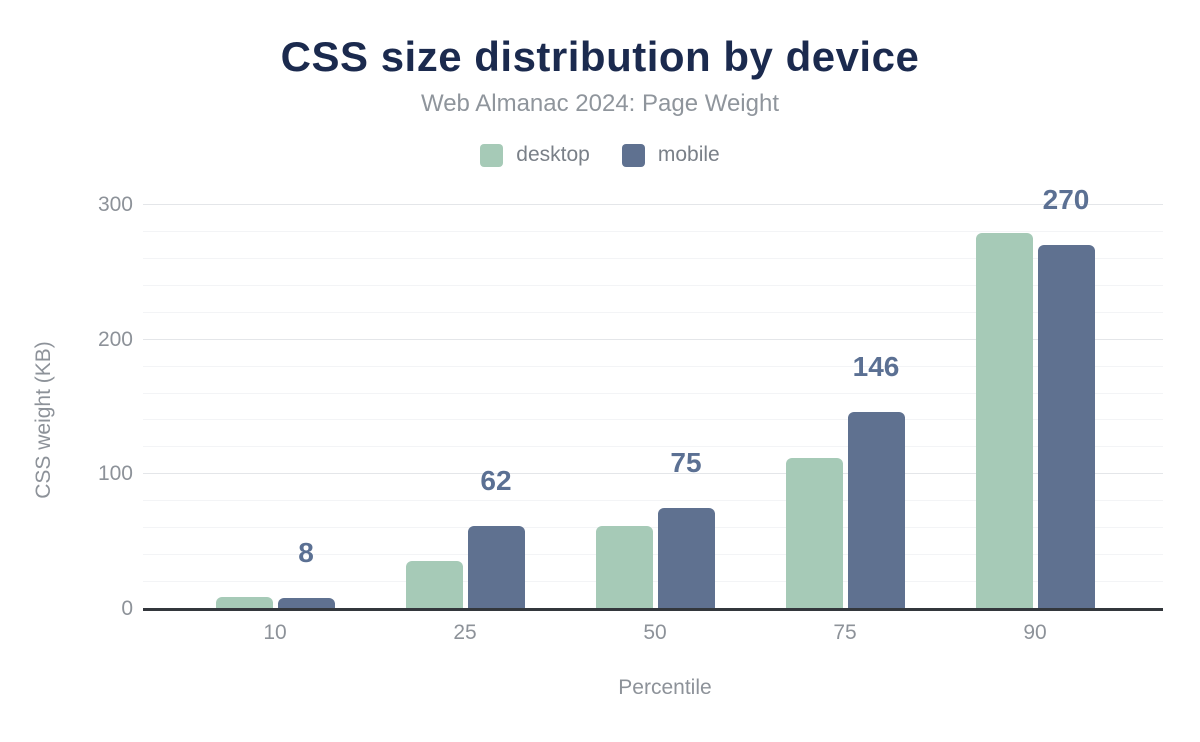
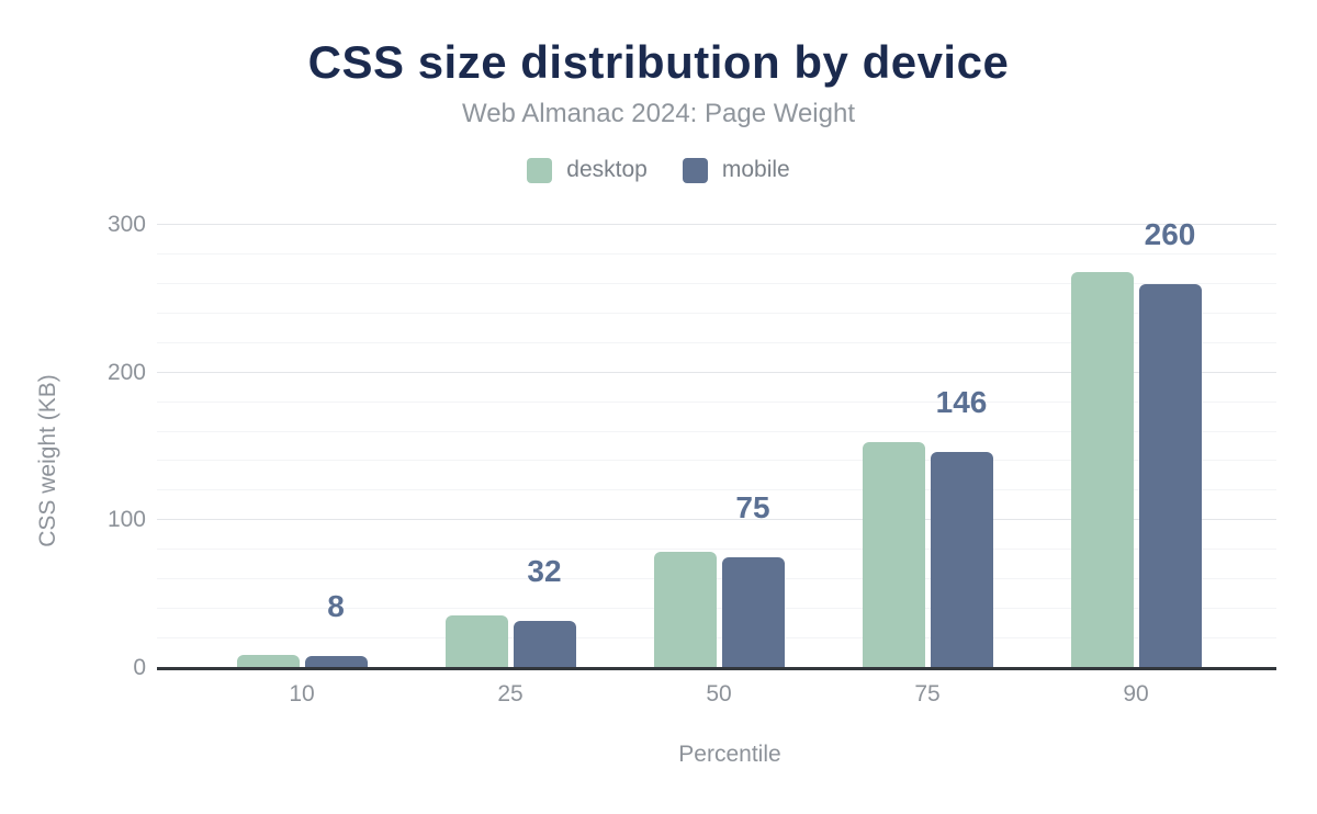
mobile/25: 62 -> 32
desktop/50: 62 -> 79
desktop/75: 112 -> 153
desktop/90: 279 -> 268
mobile/90: 270 -> 260
